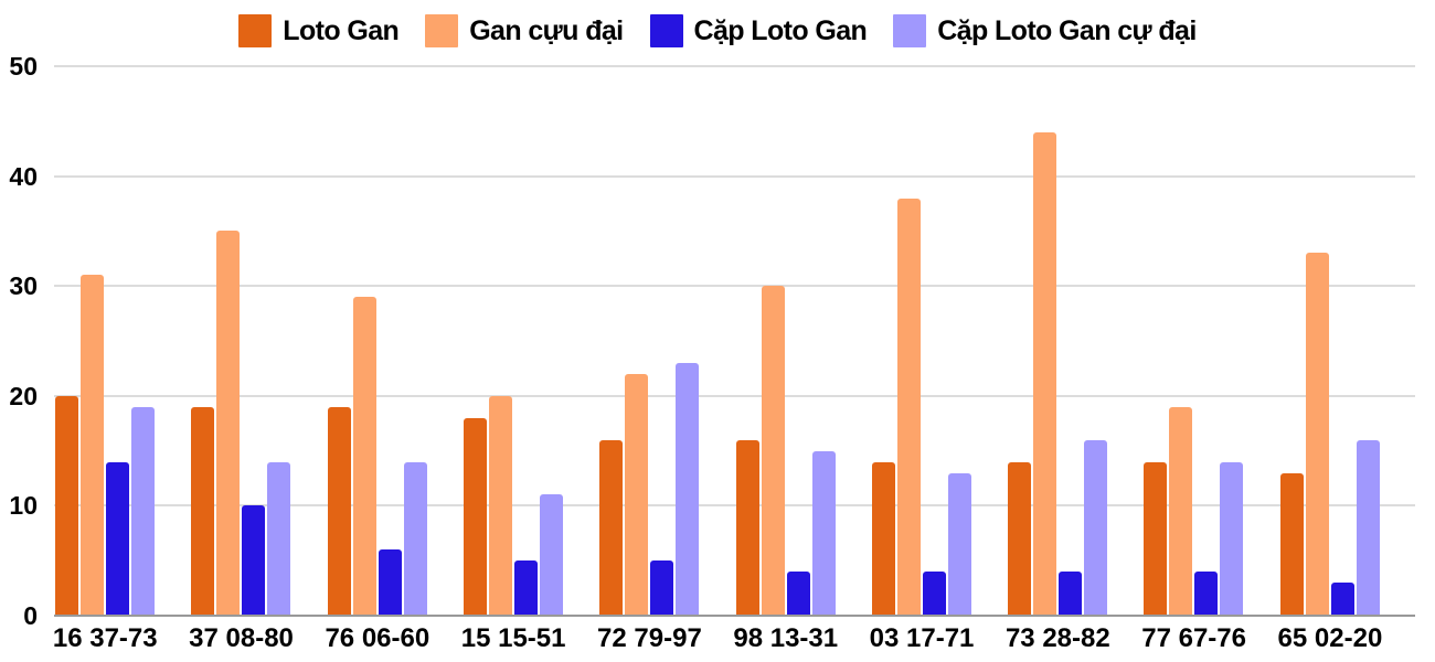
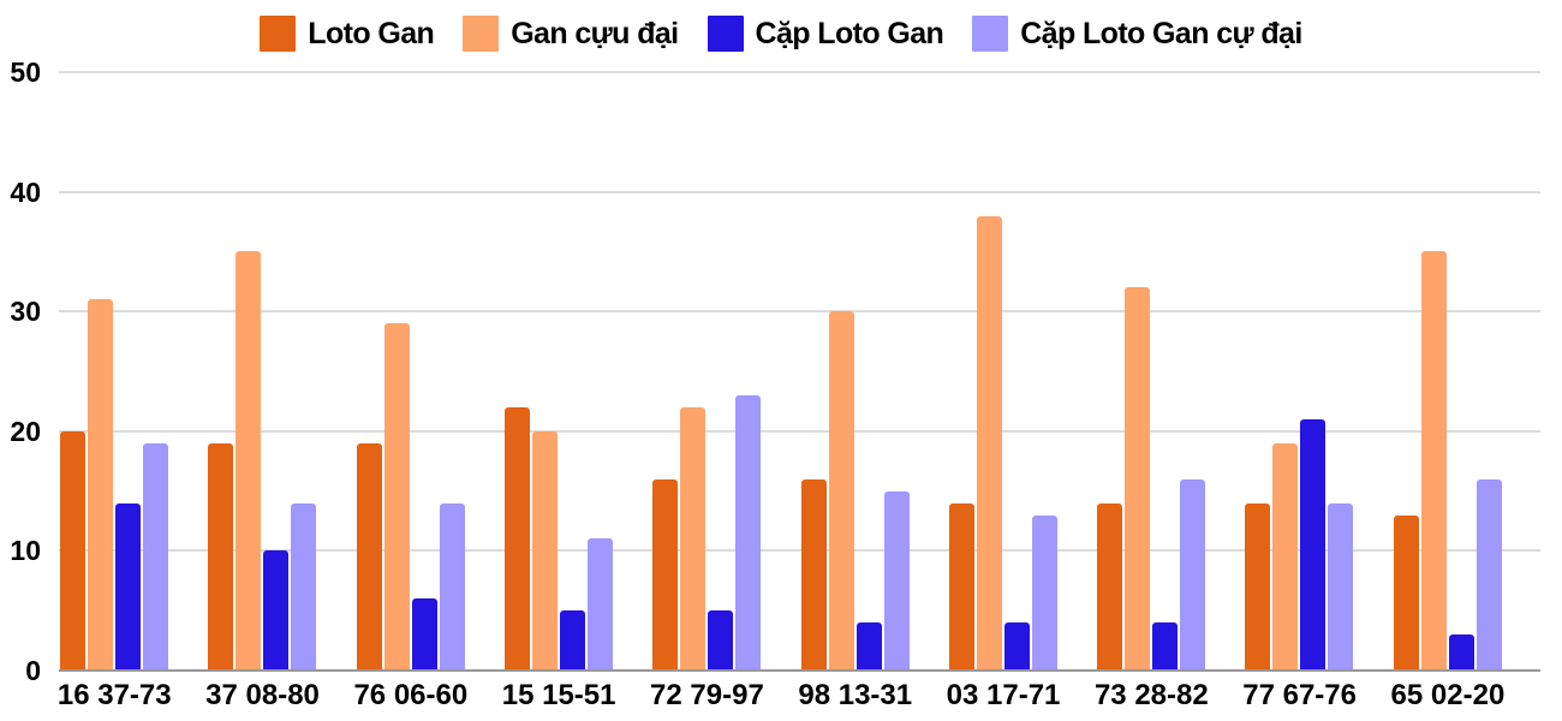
Loto Gan/15 15-51: 18 -> 22
Gan cựu đại/73 28-82: 44 -> 32
Cặp Loto Gan/77 67-76: 4 -> 21
Gan cựu đại/65 02-20: 33 -> 35
